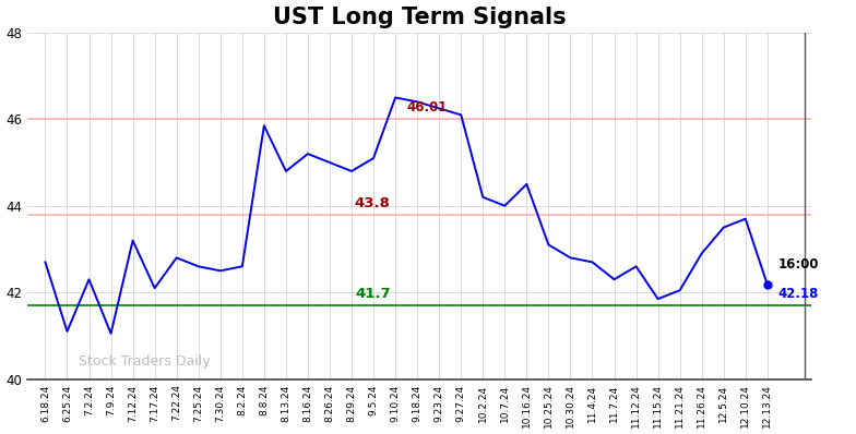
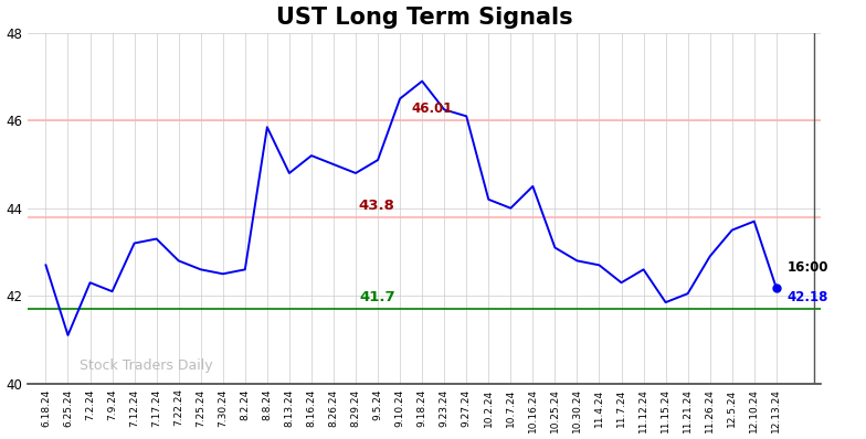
7.9.24: 41.05 -> 42.10
7.17.24: 42.10 -> 43.30
9.18.24: 46.40 -> 46.90
